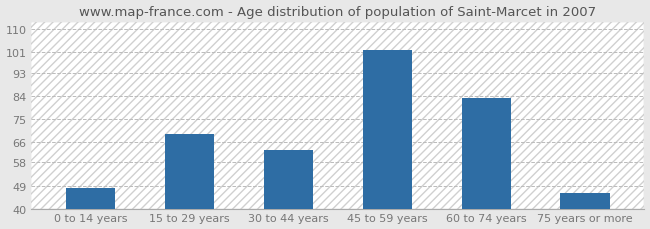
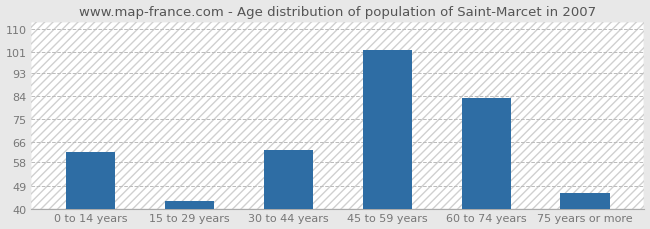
0 to 14 years: 48 -> 62
15 to 29 years: 69 -> 43
